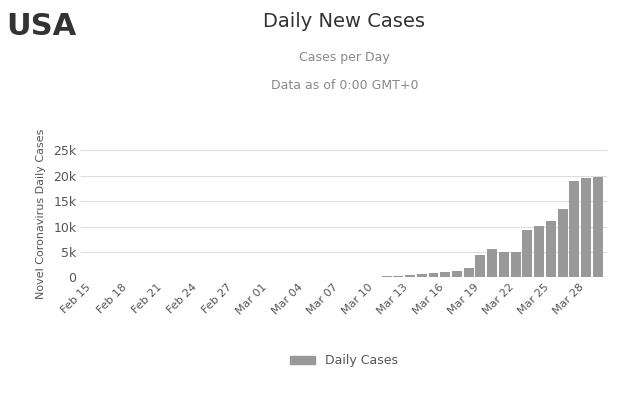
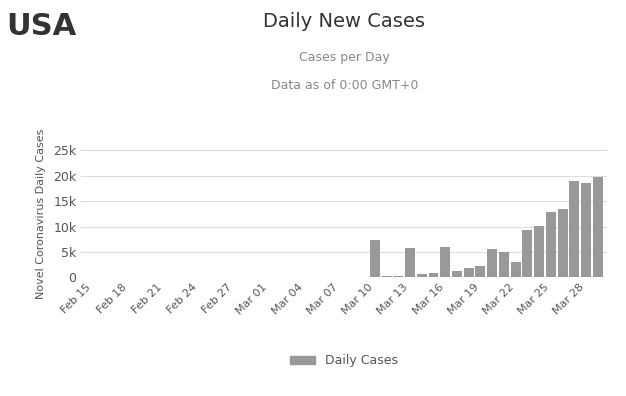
Mar 10: 0.1k -> 7.4k
Mar 13: 0.5k -> 5.8k
Mar 16: 1.0k -> 6.0k
Mar 19: 4.3k -> 2.2k
Mar 22: 5.0k -> 3.0k
Mar 25: 11.1k -> 12.8k
Mar 28: 19.6k -> 18.6k
